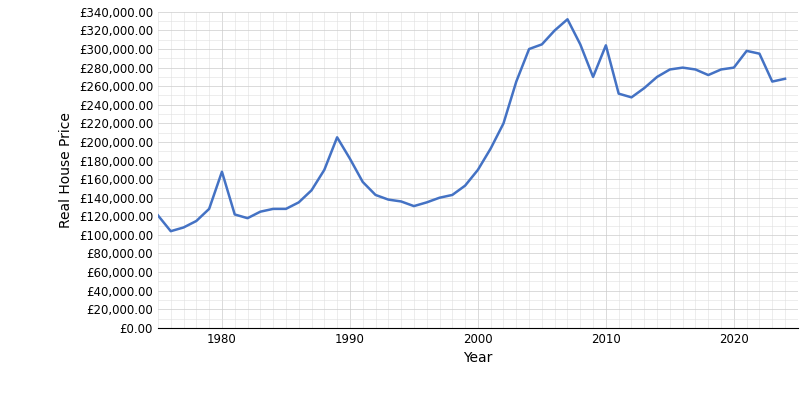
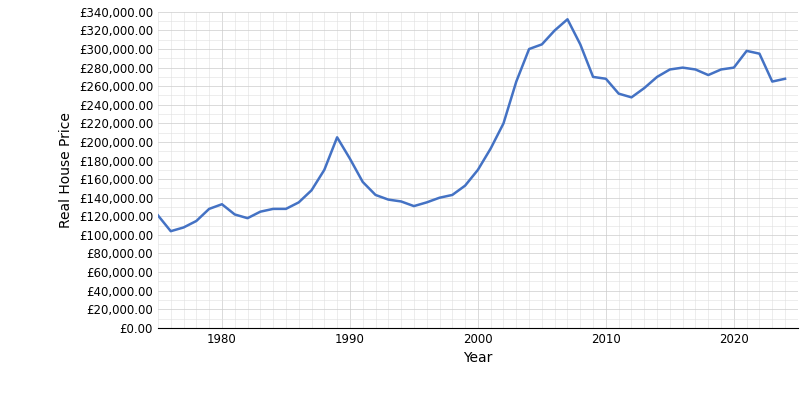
1980: £168,000 -> £133,000
2010: £304,000 -> £268,000
